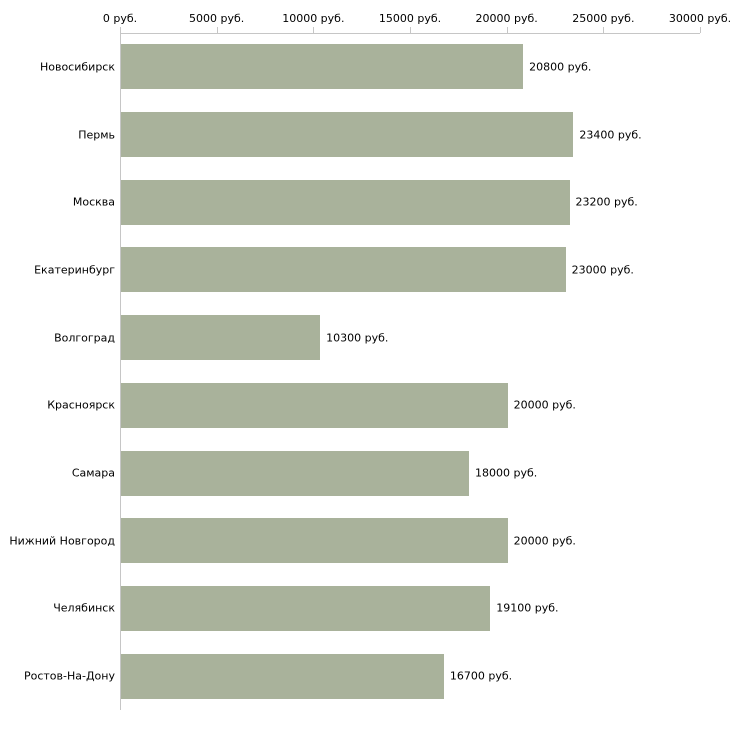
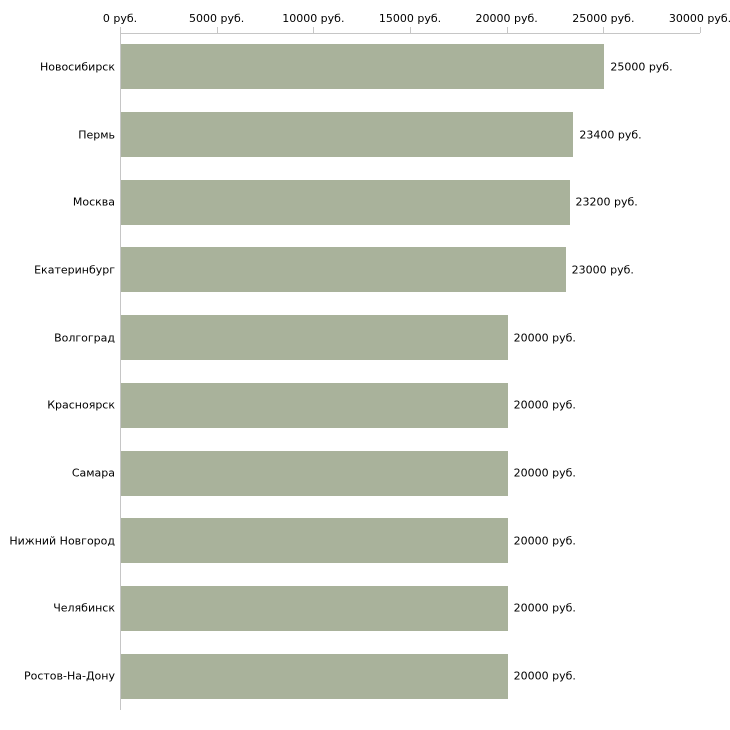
Новосибирск: 20800 -> 25000
Волгоград: 10300 -> 20000
Самара: 18000 -> 20000
Челябинск: 19100 -> 20000
Ростов-На-Дону: 16700 -> 20000
